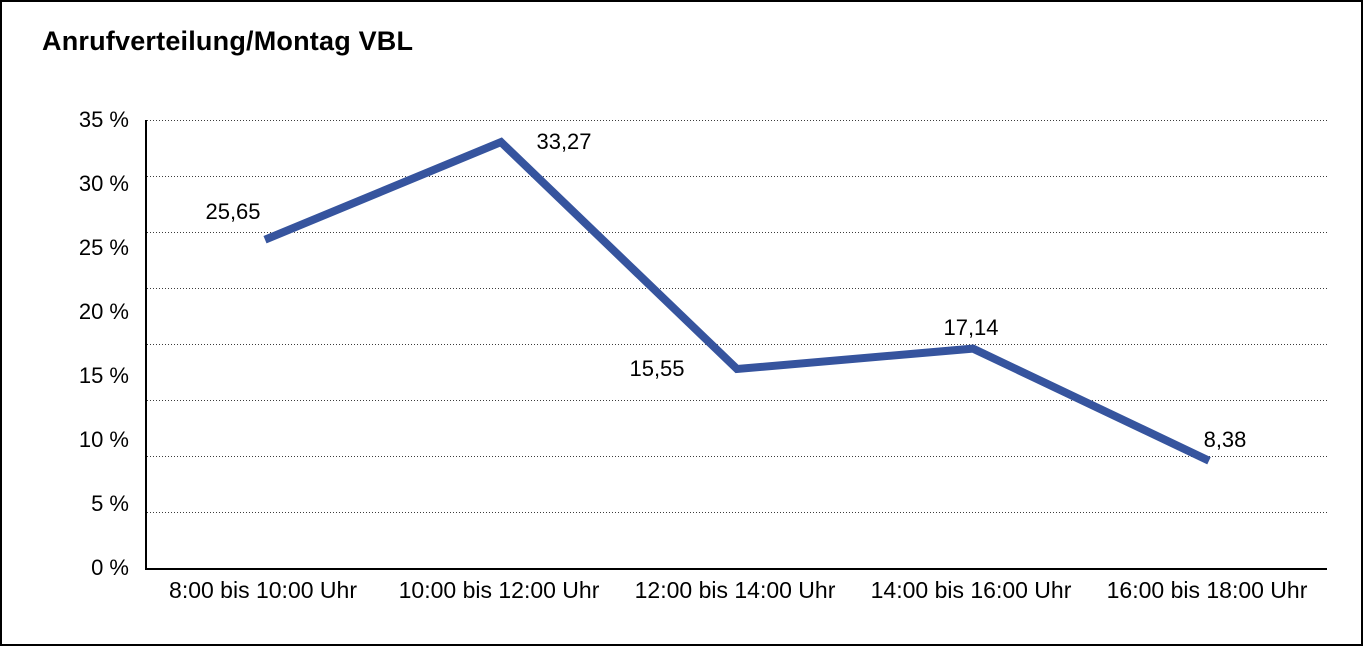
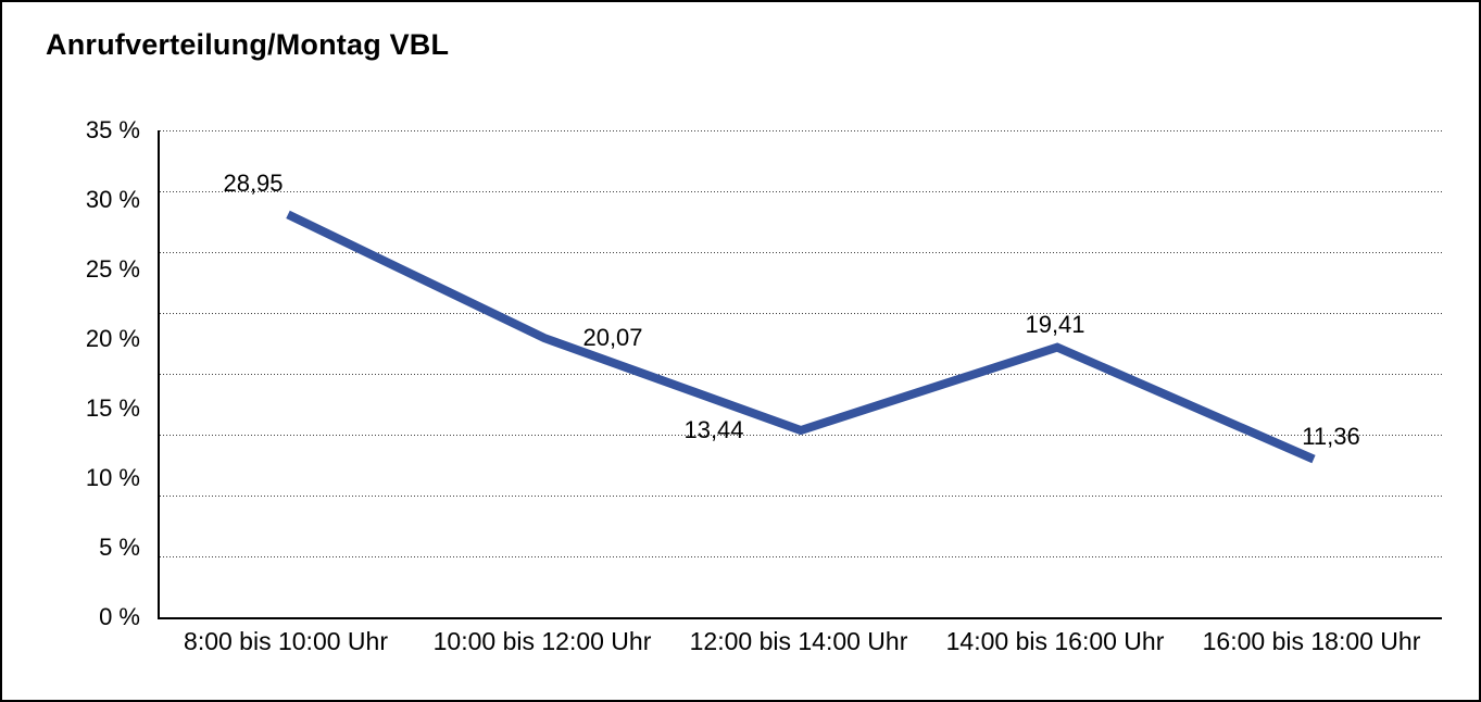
8:00 bis 10:00 Uhr: 25,65 -> 28,95
10:00 bis 12:00 Uhr: 33,27 -> 20,07
12:00 bis 14:00 Uhr: 15,55 -> 13,44
14:00 bis 16:00 Uhr: 17,14 -> 19,41
16:00 bis 18:00 Uhr: 8,38 -> 11,36
